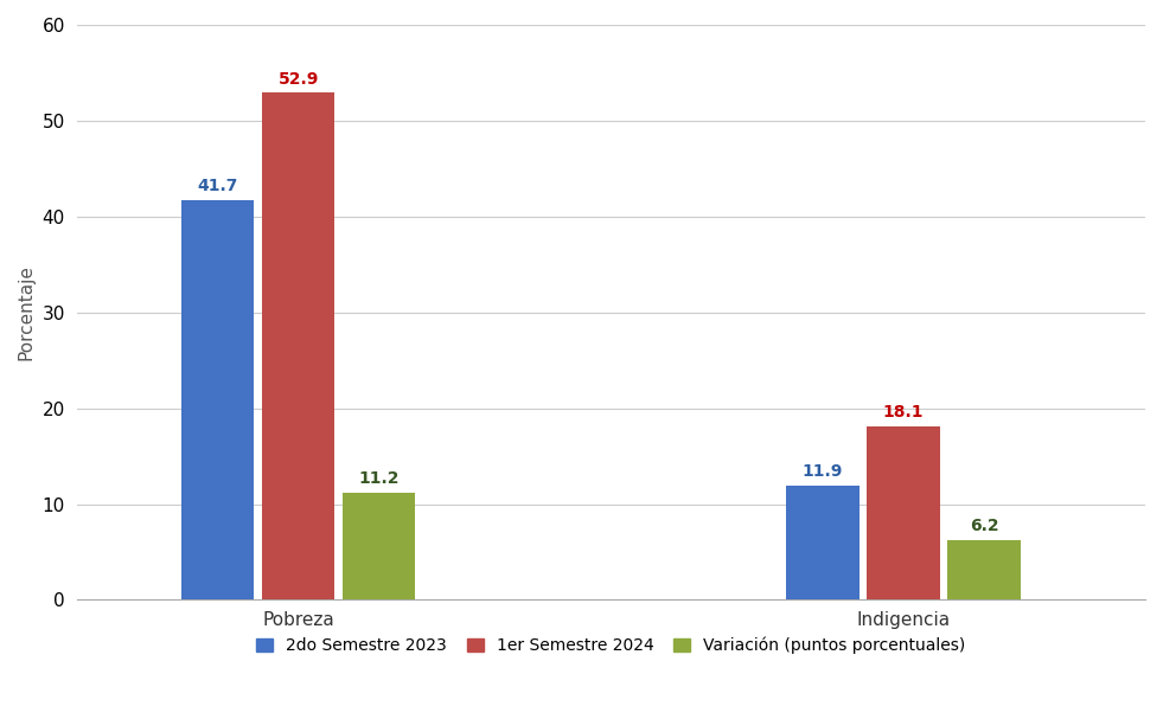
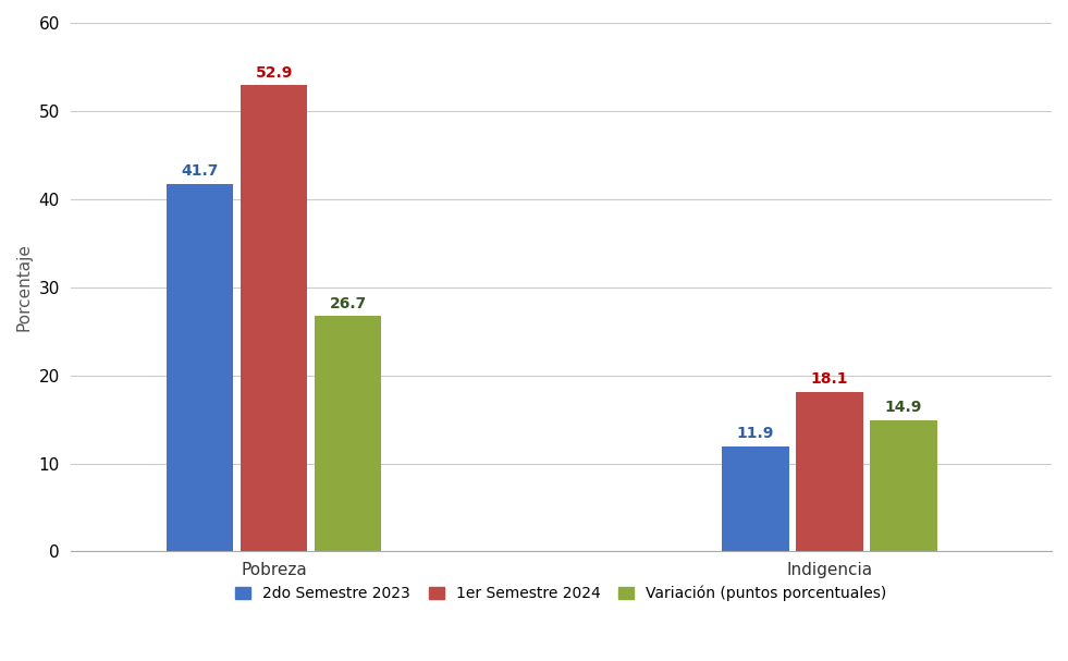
Variación (puntos porcentuales)/Pobreza: 11.2 -> 26.7
Variación (puntos porcentuales)/Indigencia: 6.2 -> 14.9
